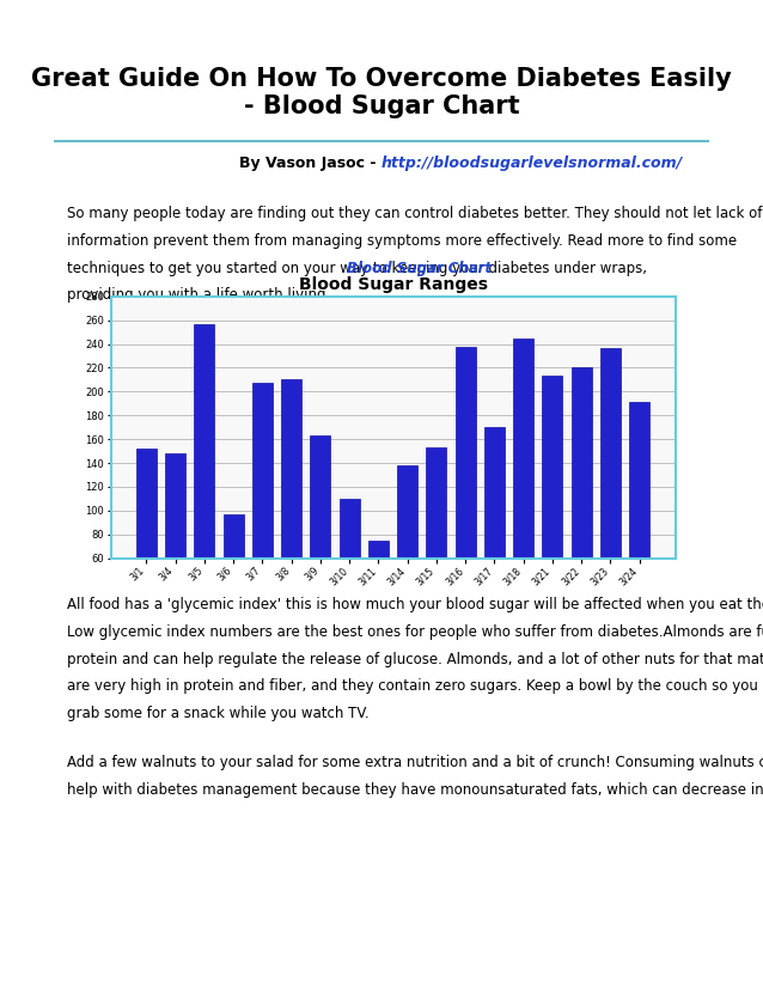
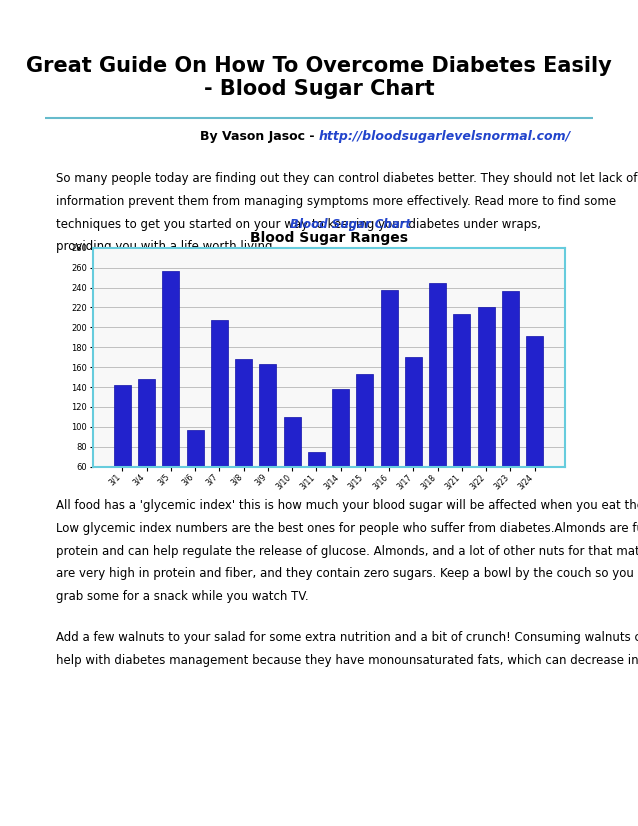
3/1: 152 -> 142
3/8: 210 -> 168
